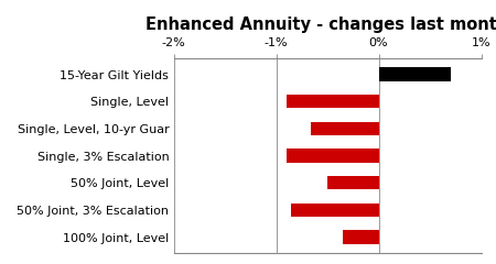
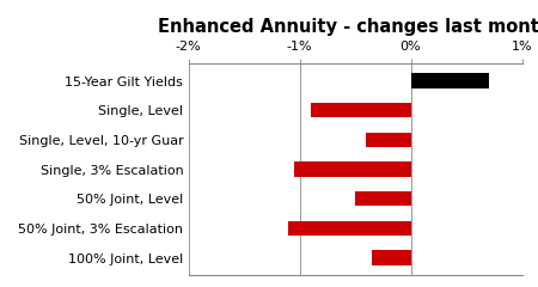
Single, Level, 10-yr Guar: -0.66% -> -0.40%
Single, 3% Escalation: -0.90% -> -1.05%
50% Joint, 3% Escalation: -0.86% -> -1.10%
